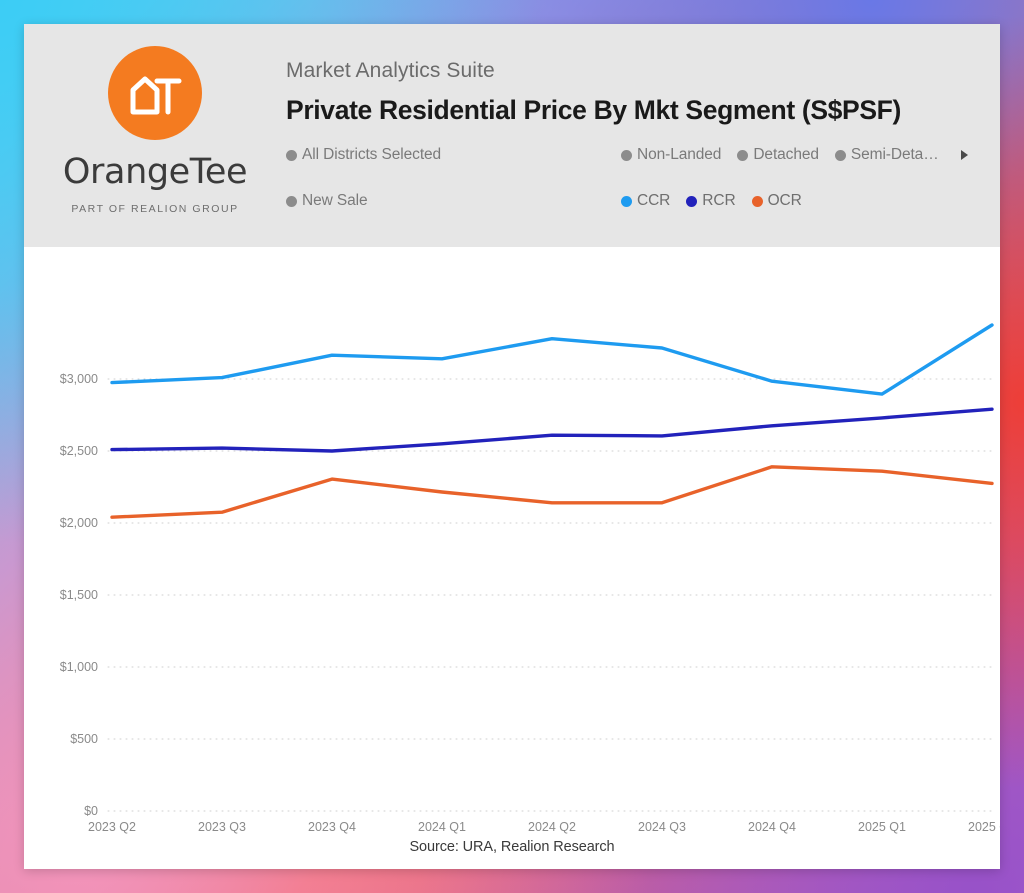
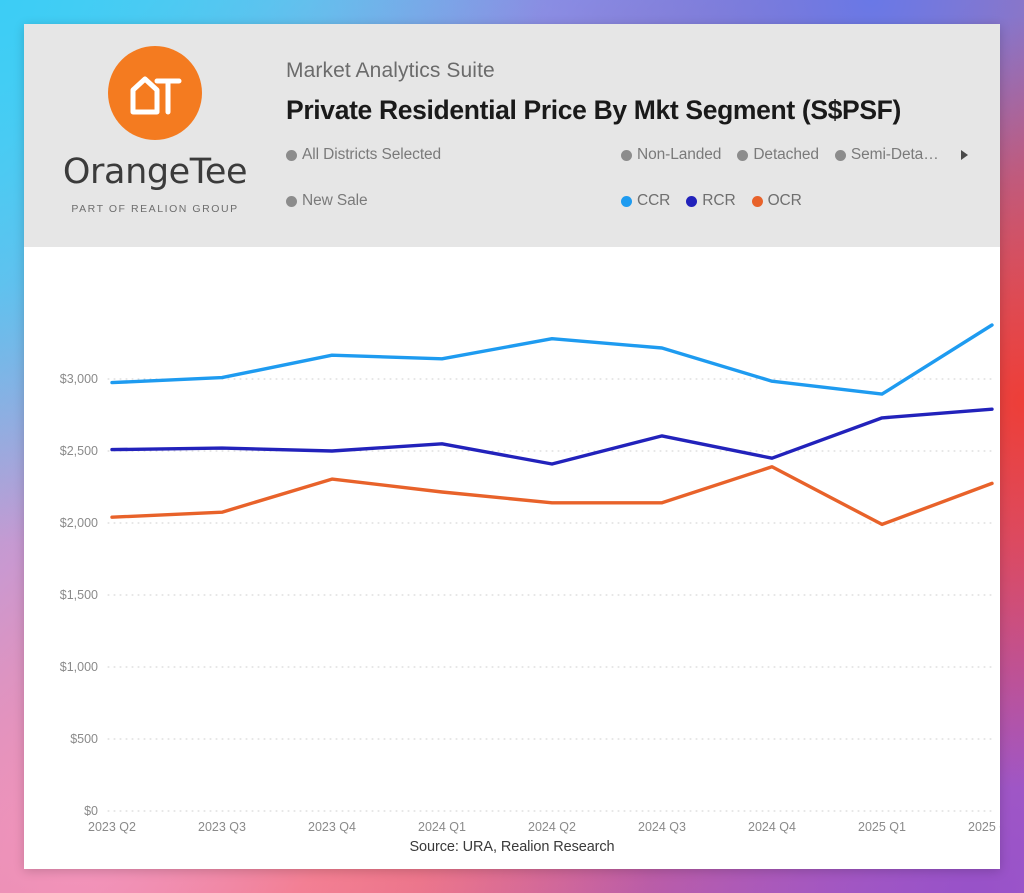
RCR/2024 Q2: $2610 -> $2410
RCR/2024 Q4: $2680 -> $2450
OCR/2025 Q1: $2360 -> $1990
